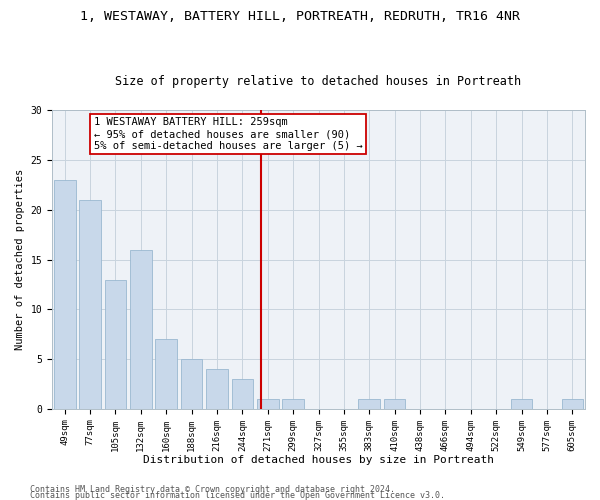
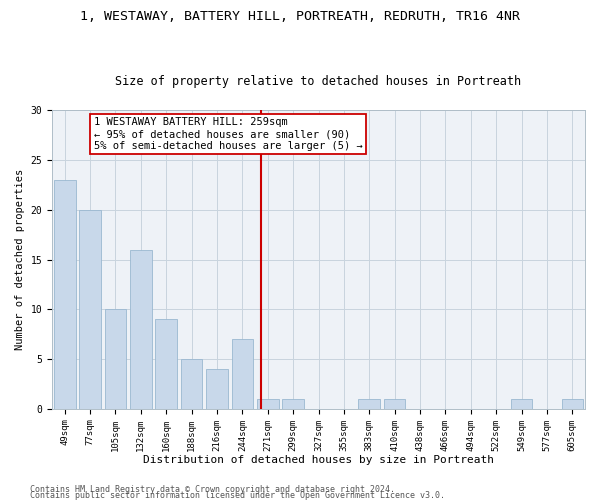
77sqm: 21 -> 20
105sqm: 13 -> 10
160sqm: 7 -> 9
244sqm: 3 -> 7
